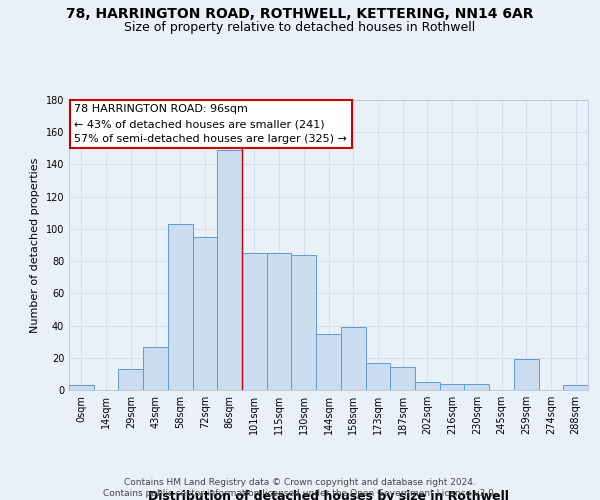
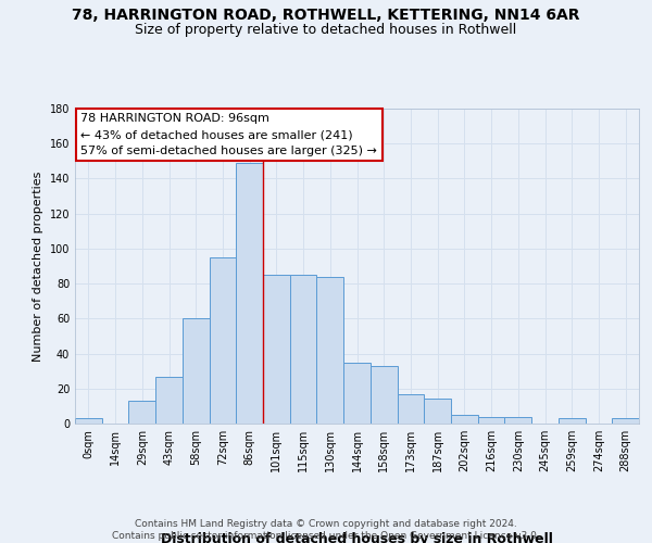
58sqm: 103 -> 60
158sqm: 39 -> 33
259sqm: 19 -> 3
